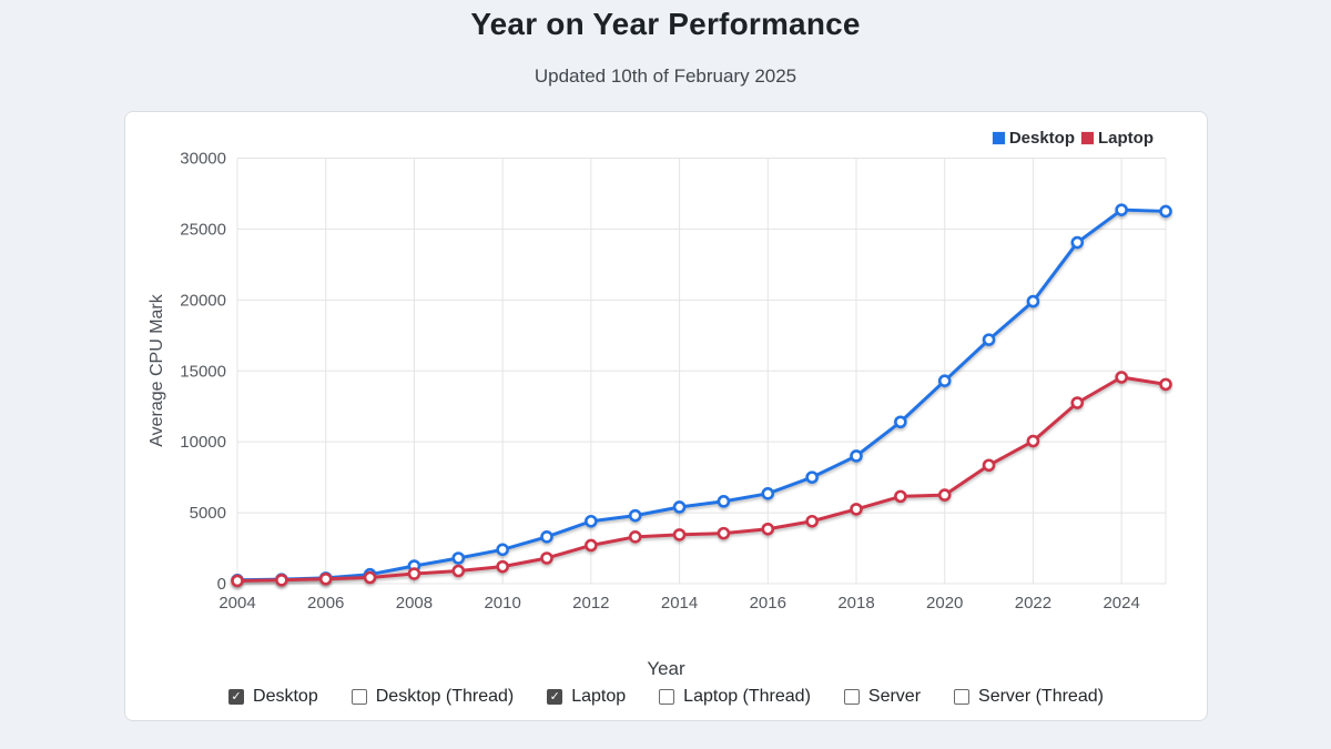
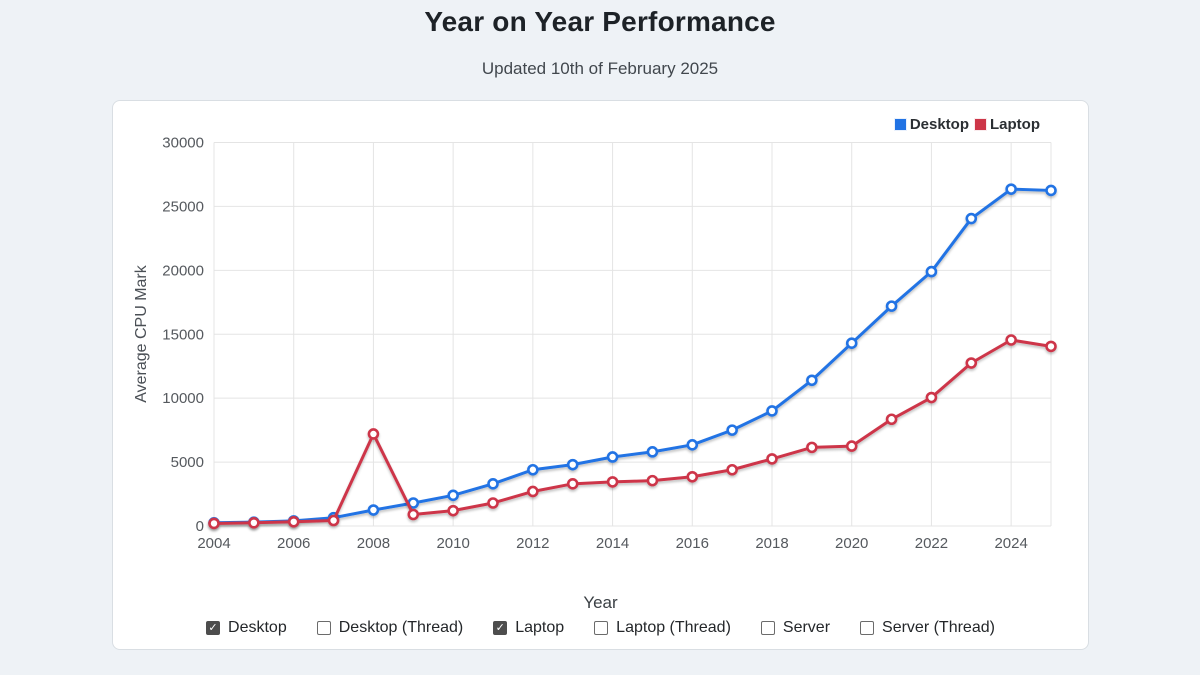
Laptop/2008: 700 -> 7200
